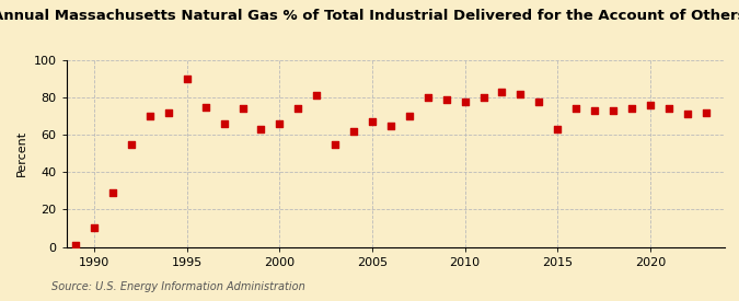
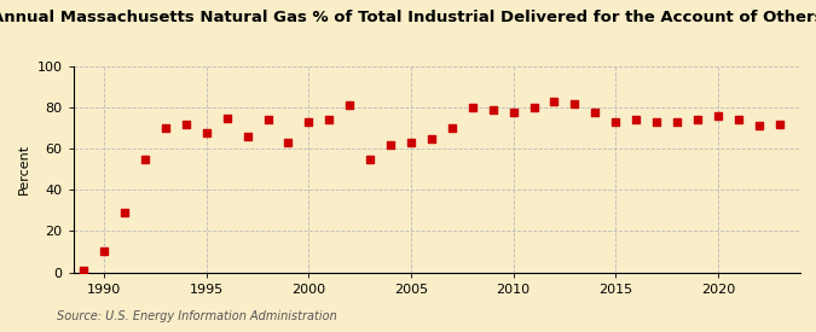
1995: 90 -> 68
2000: 66 -> 73
2005: 67 -> 63
2015: 63 -> 73
